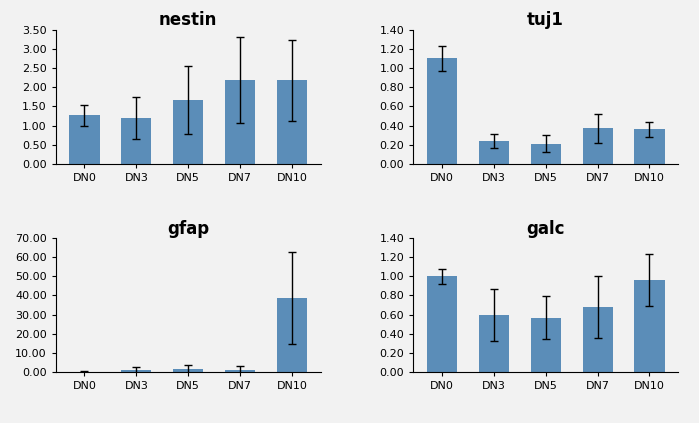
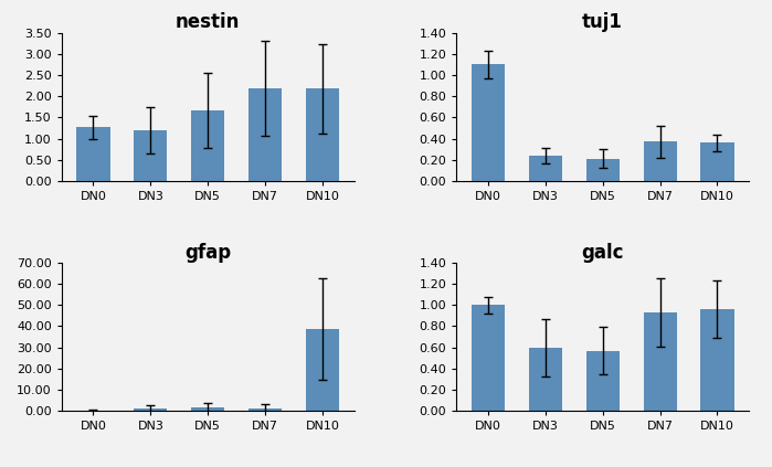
galc/DN7: 0.68 -> 0.93
